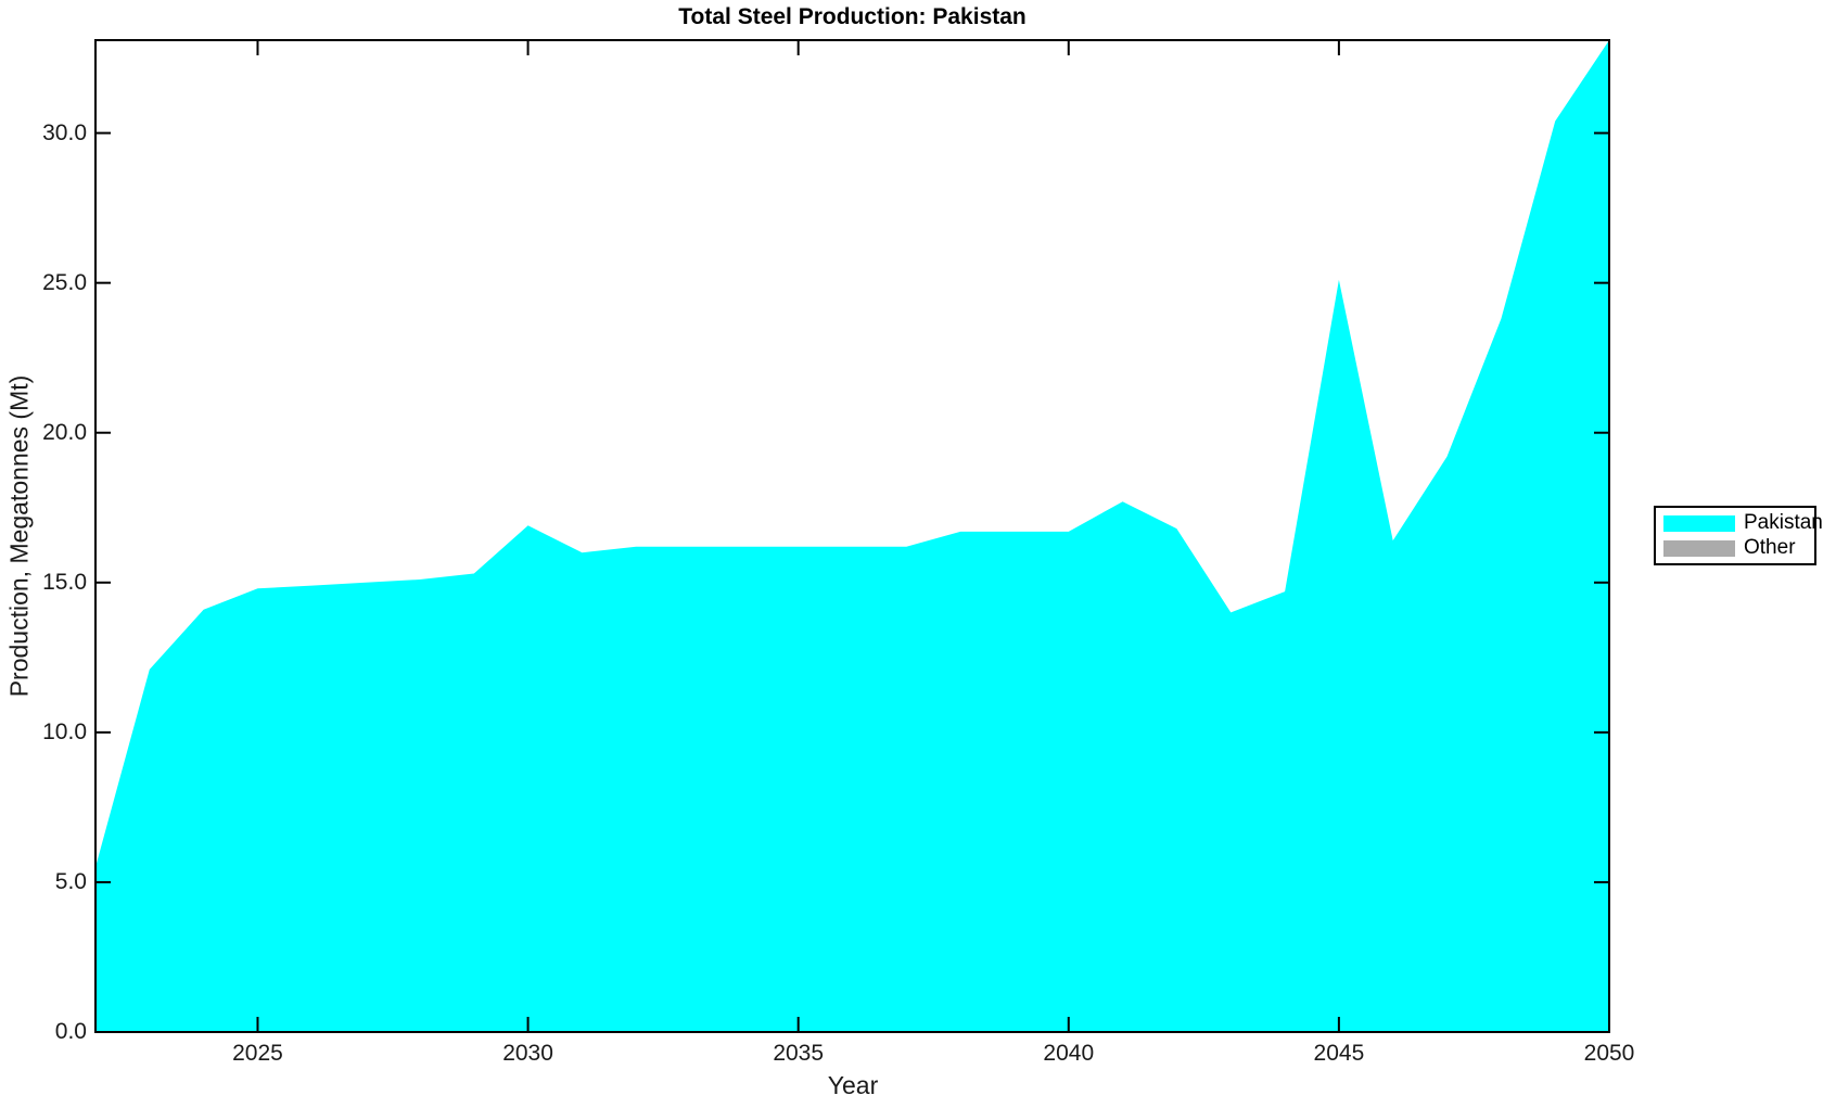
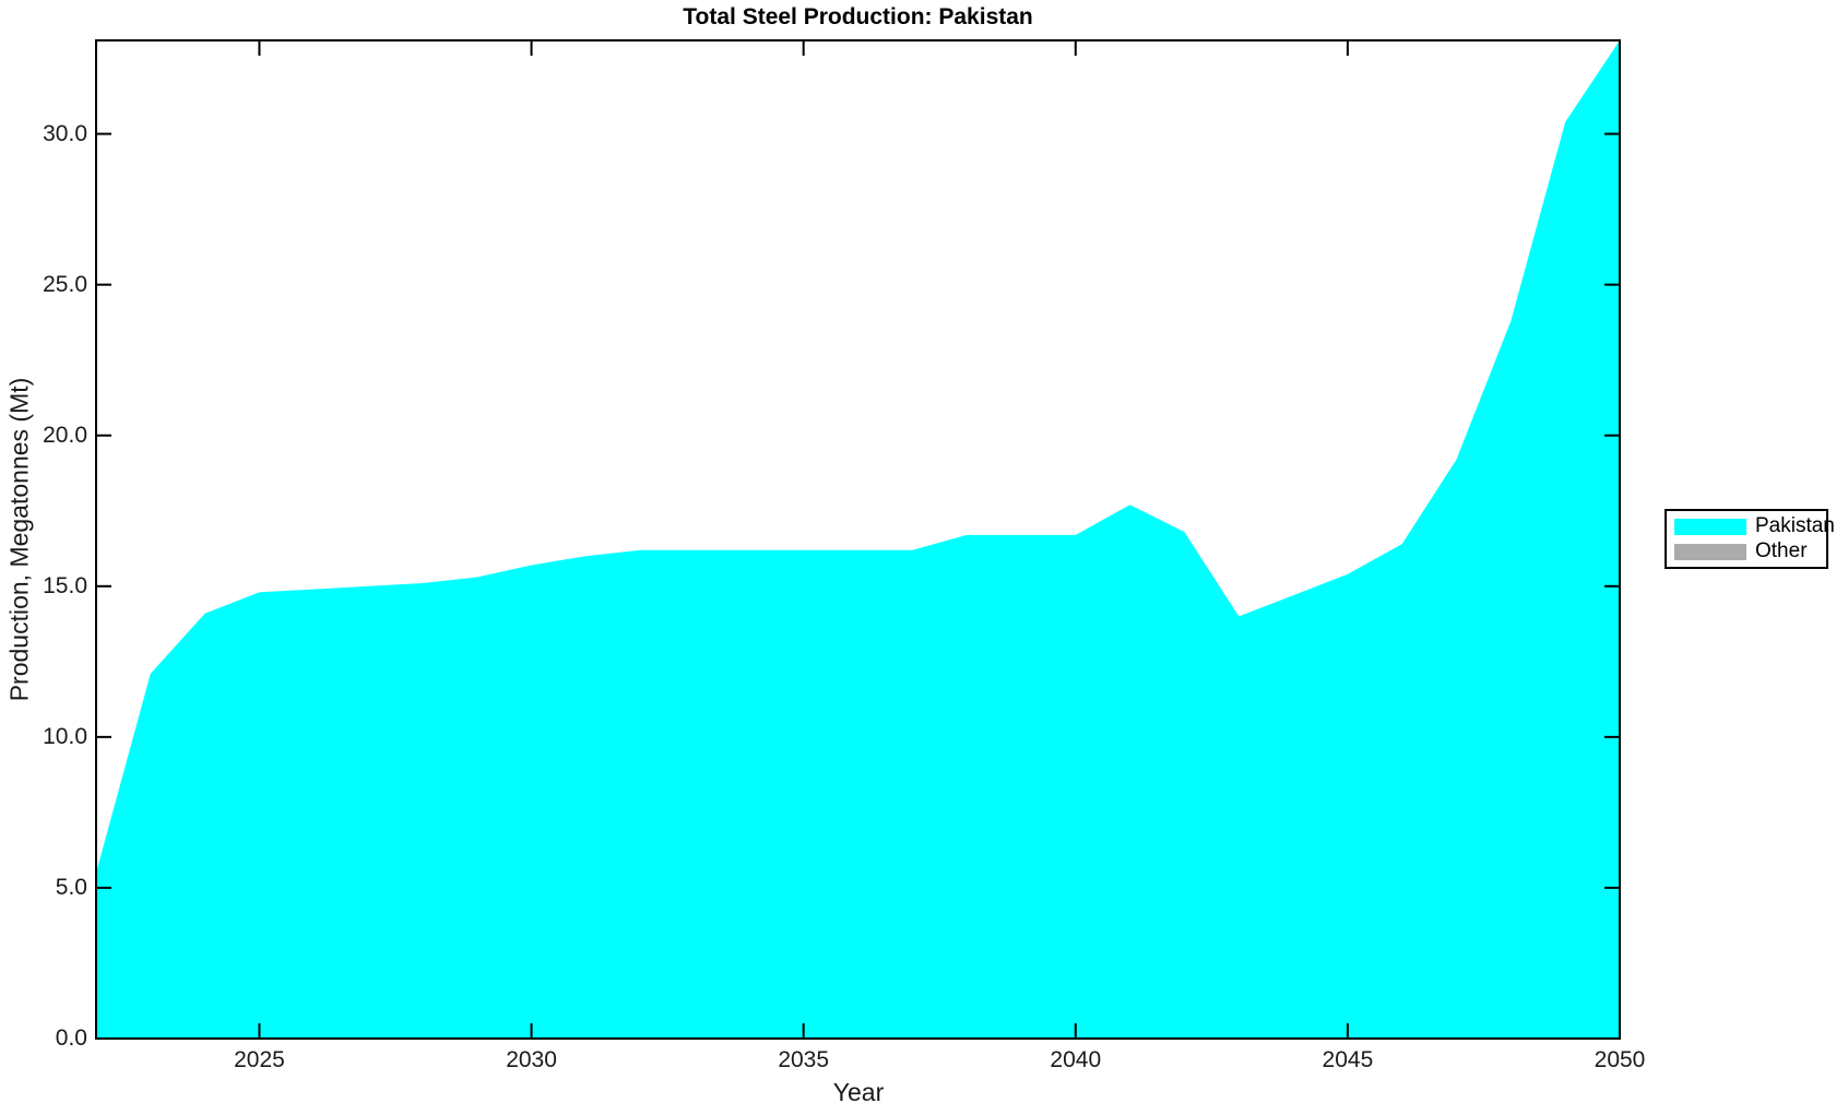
2030: 16.9 -> 15.7
2045: 25.1 -> 15.4
